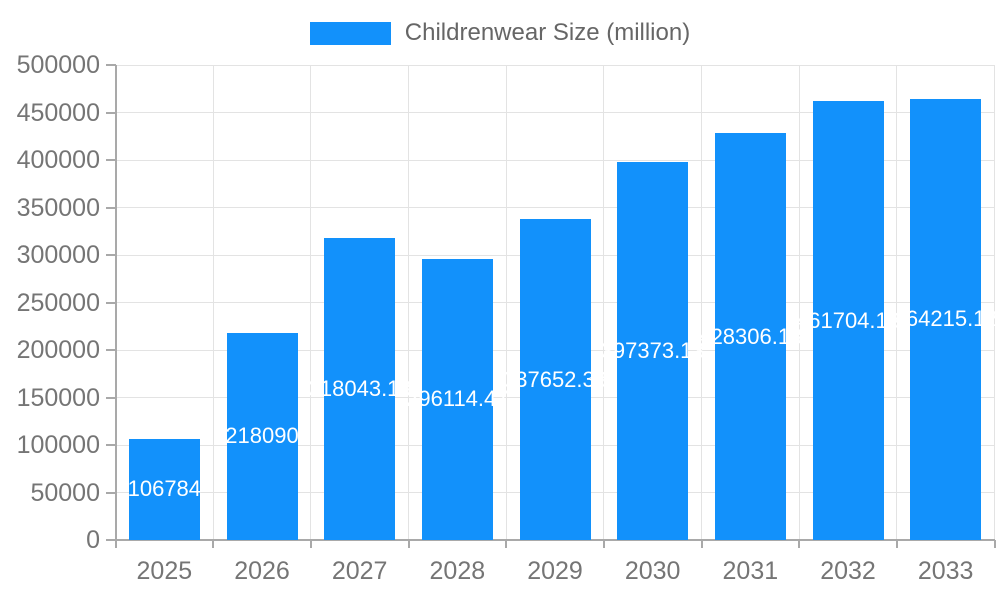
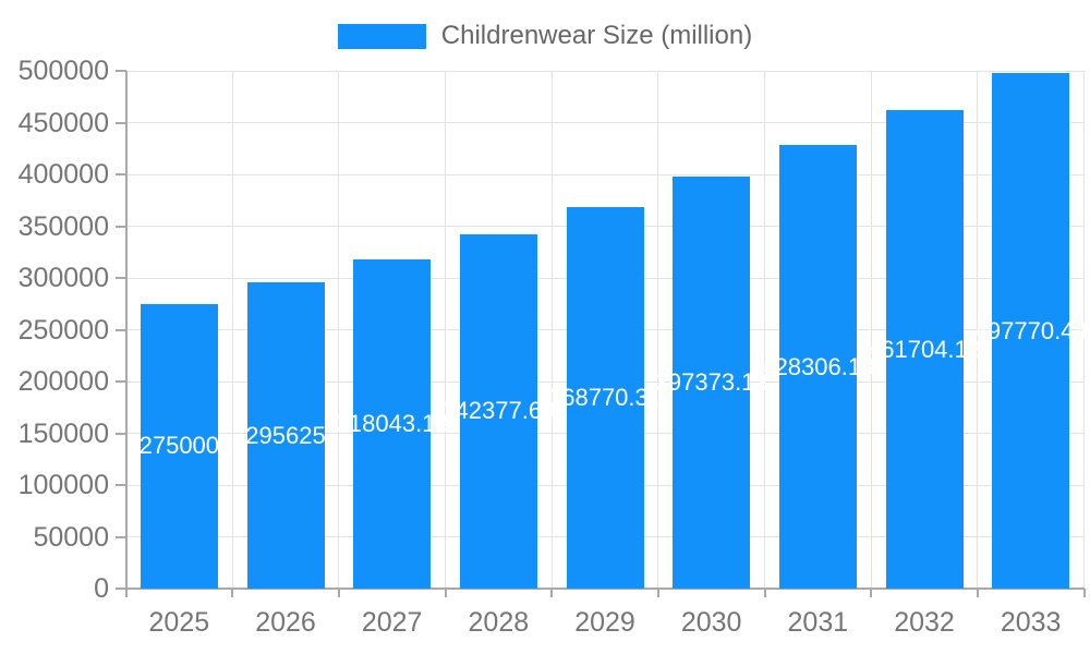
2025: 106784 -> 275000
2026: 218090 -> 295625
2028: 296114.47 -> 342377.69
2029: 337652.33 -> 368770.31
2033: 464215.12 -> 497770.44
